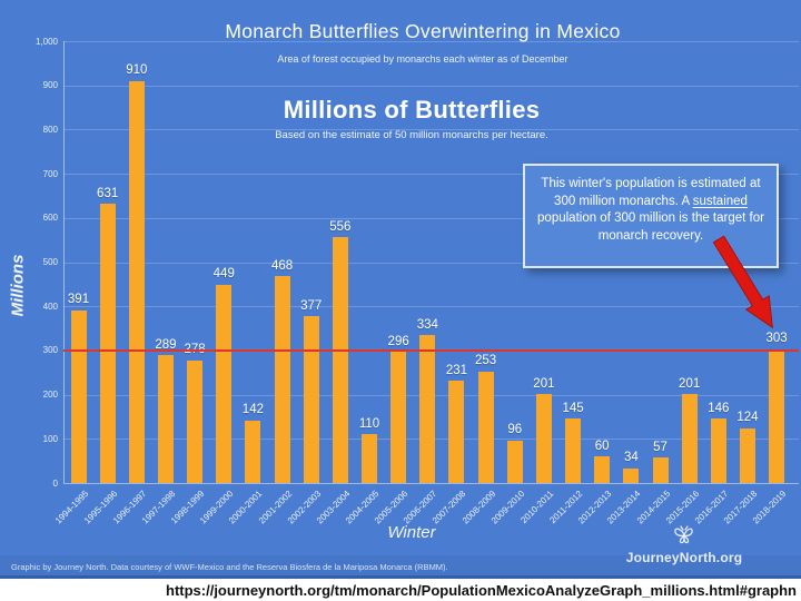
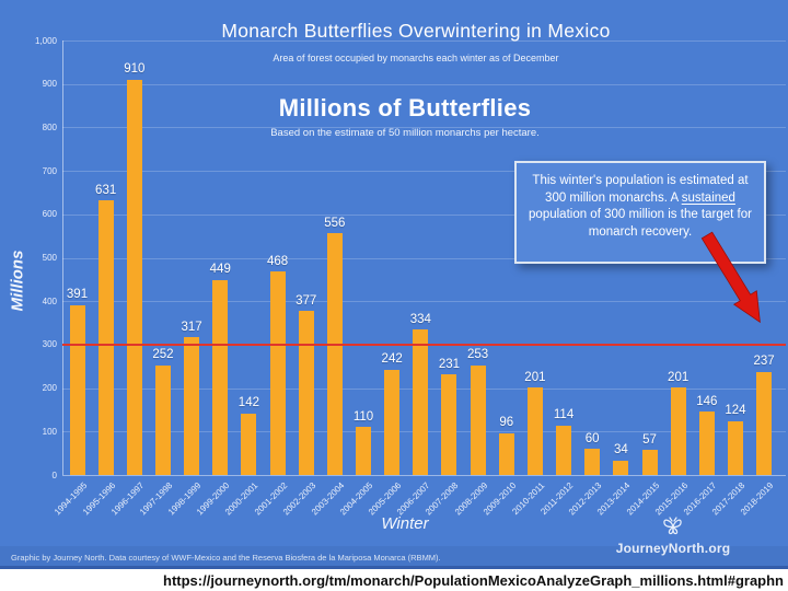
1997-1998: 289 -> 252
1998-1999: 278 -> 317
2005-2006: 296 -> 242
2011-2012: 145 -> 114
2018-2019: 303 -> 237
